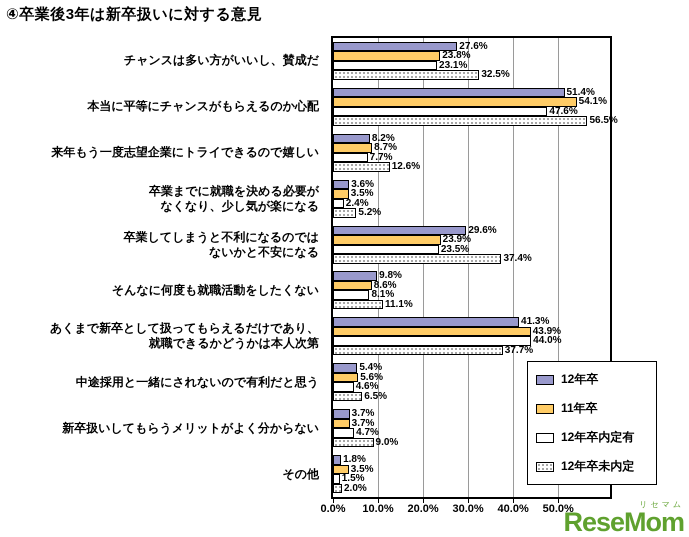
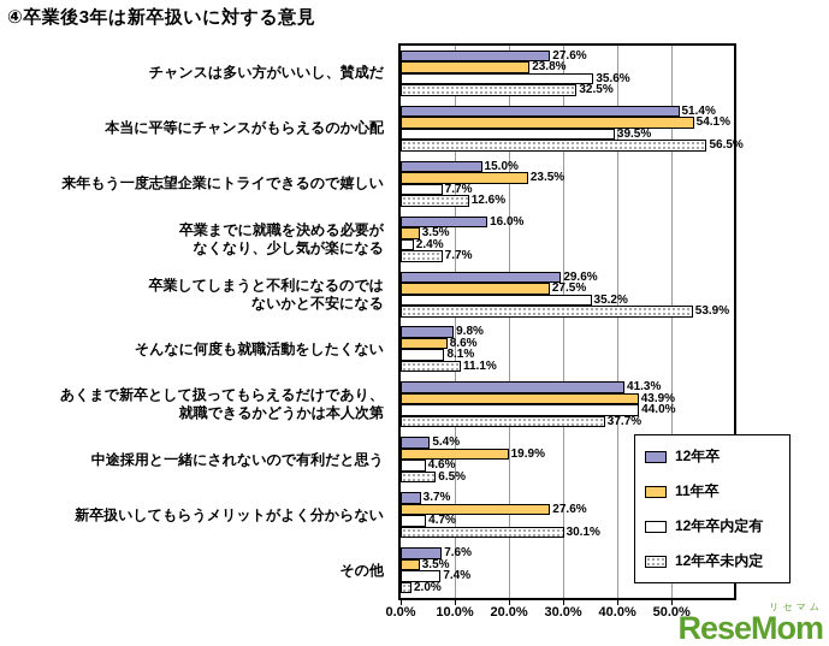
12年卒内定有/チャンスは多い方がいいし、賛成だ: 23.1% -> 35.6%
12年卒内定有/本当に平等にチャンスがもらえるのか心配: 47.6% -> 39.5%
12年卒/来年もう一度志望企業にトライできるので嬉しい: 8.2% -> 15.0%
11年卒/来年もう一度志望企業にトライできるので嬉しい: 8.7% -> 23.5%
12年卒/卒業までに就職を決める必要が なくなり、少し気が楽になる: 3.6% -> 16.0%
12年卒未内定/卒業までに就職を決める必要が なくなり、少し気が楽になる: 5.2% -> 7.7%
11年卒/卒業してしまうと不利になるのでは ないかと不安になる: 23.9% -> 27.5%
12年卒内定有/卒業してしまうと不利になるのでは ないかと不安になる: 23.5% -> 35.2%
12年卒未内定/卒業してしまうと不利になるのでは ないかと不安になる: 37.4% -> 53.9%
11年卒/中途採用と一緒にされないので有利だと思う: 5.6% -> 19.9%
11年卒/新卒扱いしてもらうメリットがよく分からない: 3.7% -> 27.6%
12年卒未内定/新卒扱いしてもらうメリットがよく分からない: 9.0% -> 30.1%
12年卒/その他: 1.8% -> 7.6%
12年卒内定有/その他: 1.5% -> 7.4%
